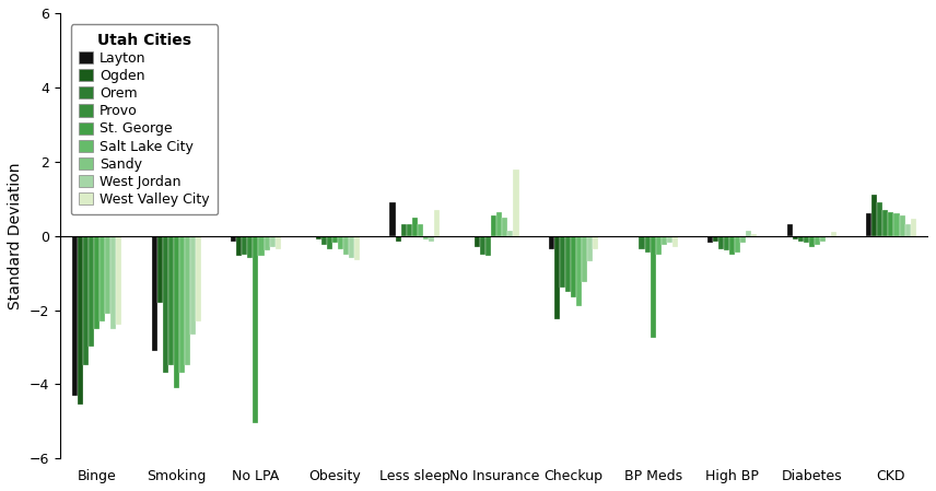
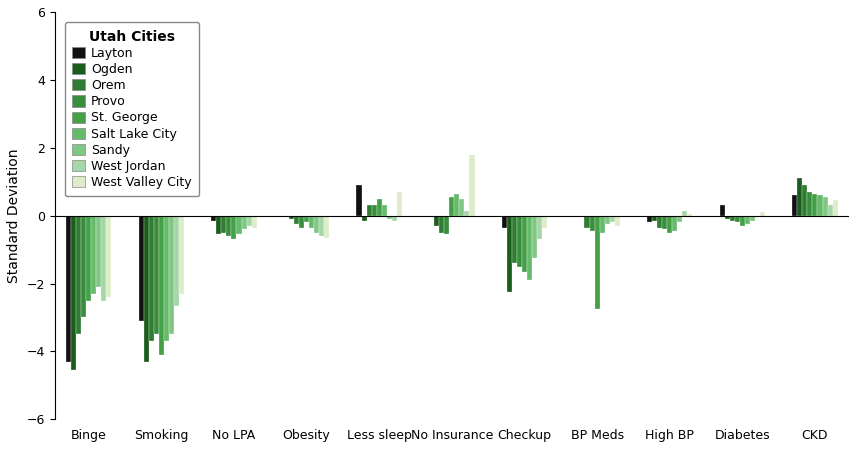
Ogden/Smoking: -1.80 -> -4.30
St. George/No LPA: -5.05 -> -0.70
